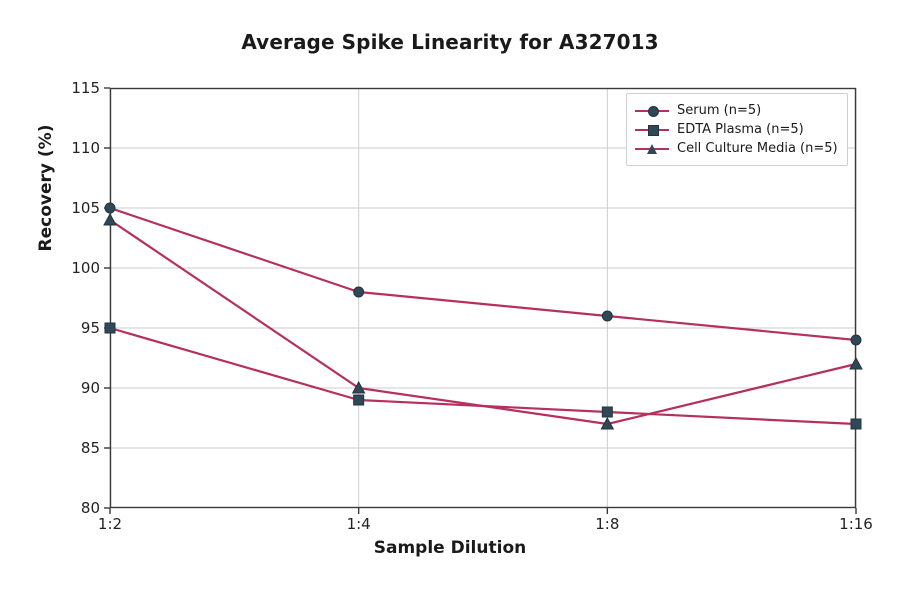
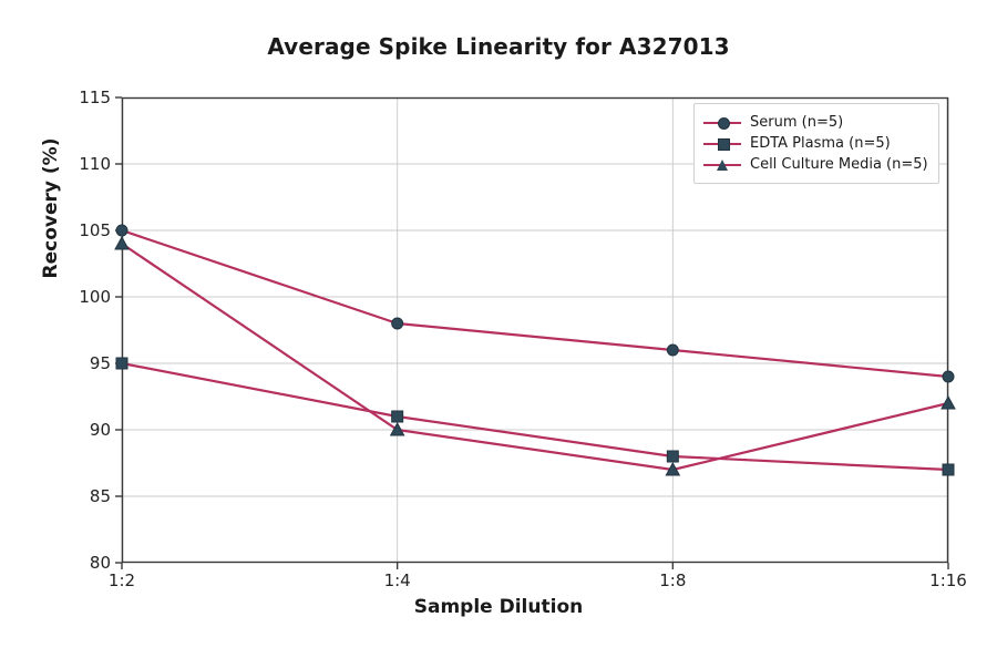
EDTA Plasma (n=5)/1:4: 89 -> 91
